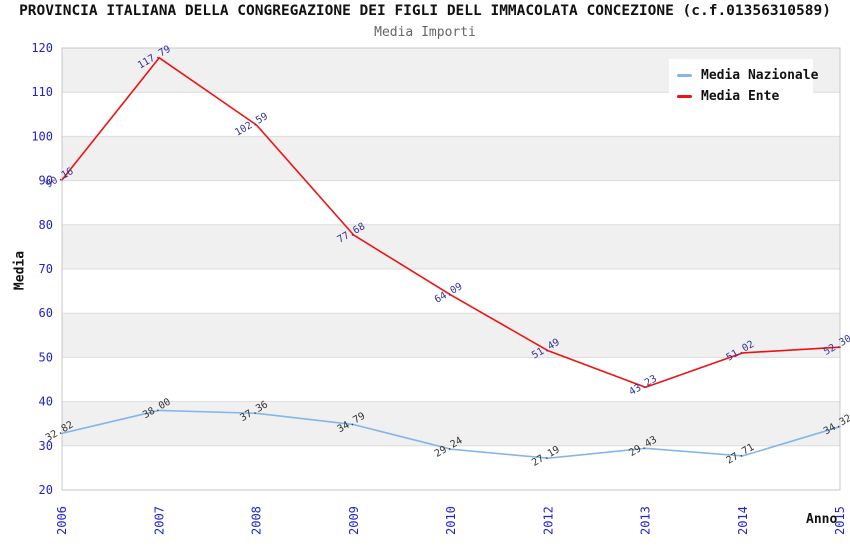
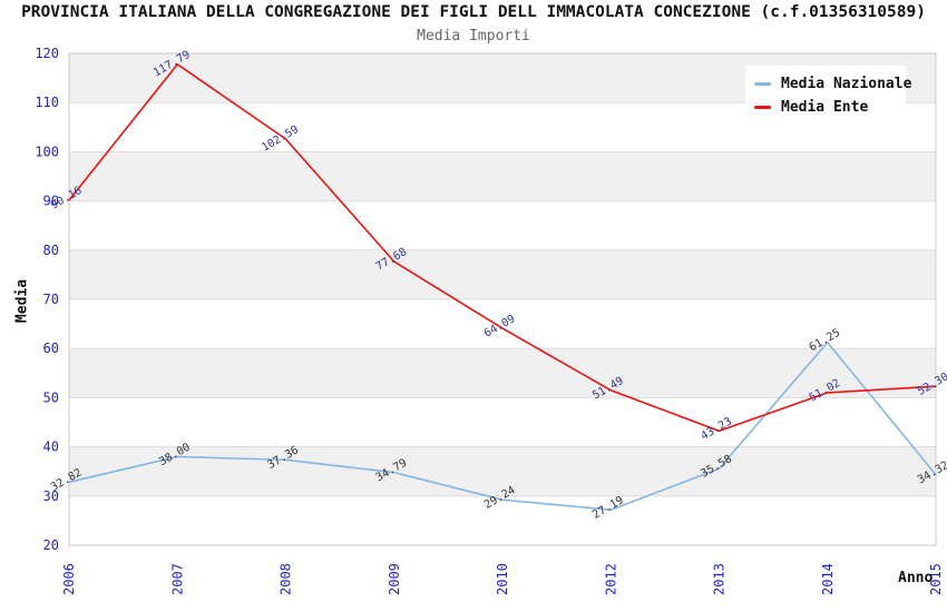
Media Nazionale/2013: 29.43 -> 35.58
Media Nazionale/2014: 27.71 -> 61.25
